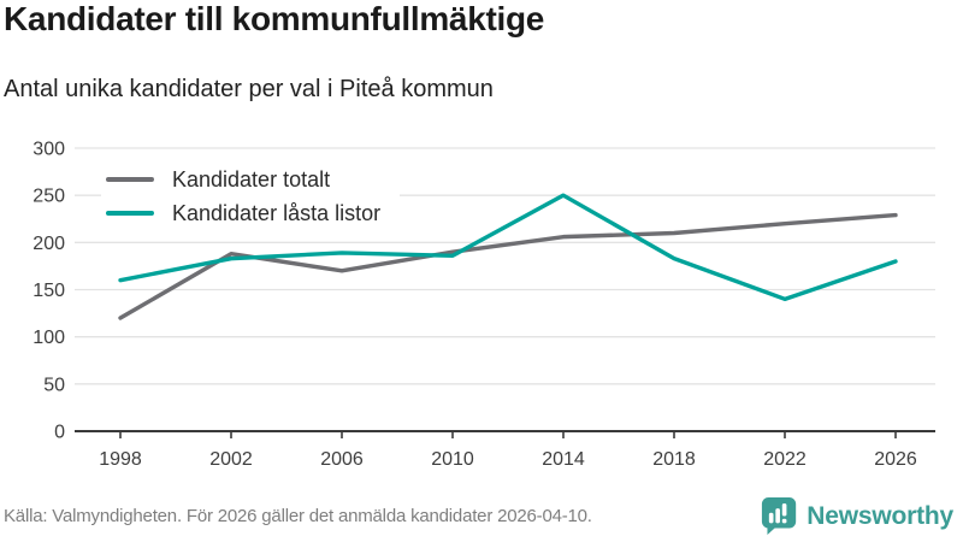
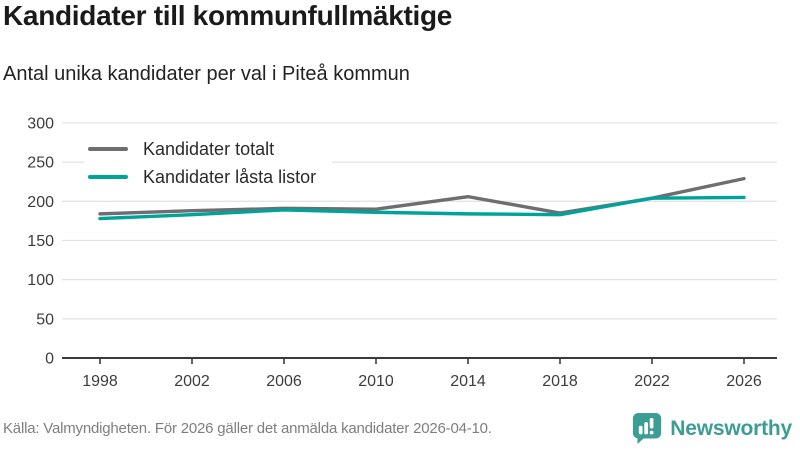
Kandidater totalt/1998: 120 -> 180
Kandidater låsta listor/1998: 160 -> 180
Kandidater totalt/2006: 170 -> 190
Kandidater låsta listor/2014: 250 -> 180
Kandidater totalt/2018: 210 -> 180
Kandidater totalt/2022: 220 -> 200
Kandidater låsta listor/2022: 140 -> 200
Kandidater låsta listor/2026: 180 -> 200
